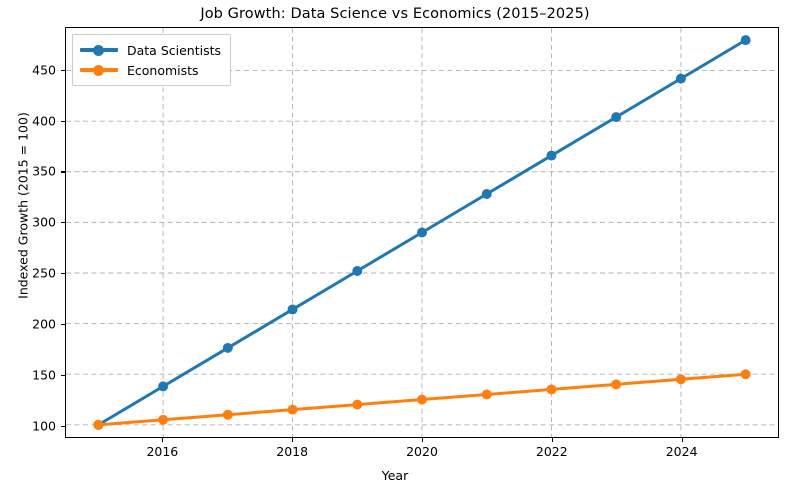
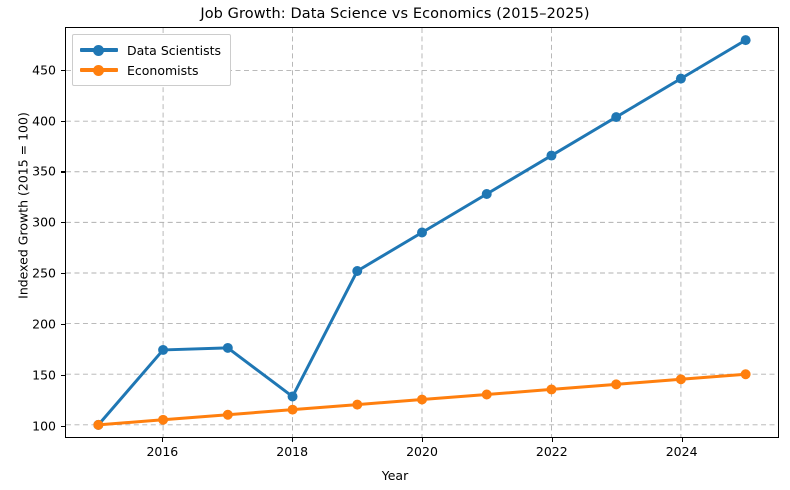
Data Scientists/2016: 138 -> 174
Data Scientists/2018: 214 -> 128
